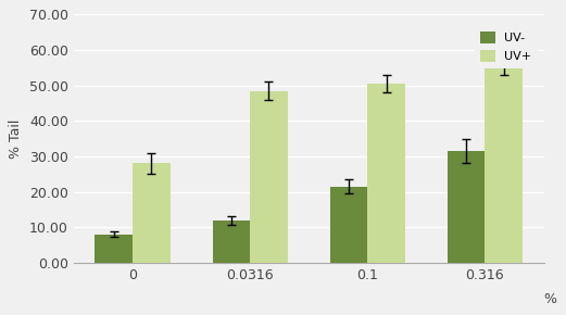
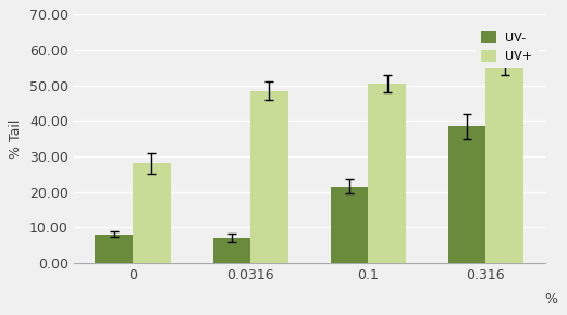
UV-/0.0316: 12.0 -> 7.0
UV-/0.316: 31.5 -> 38.5
